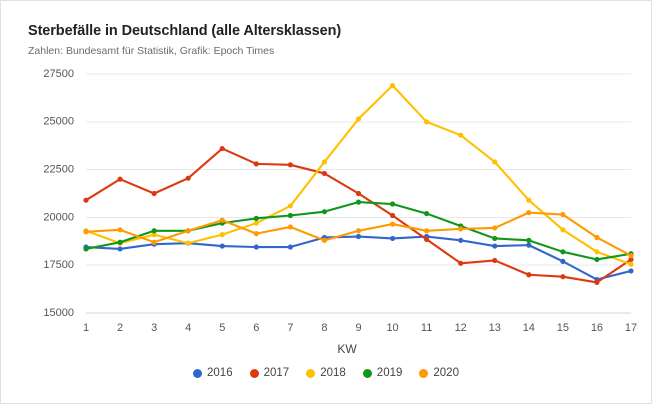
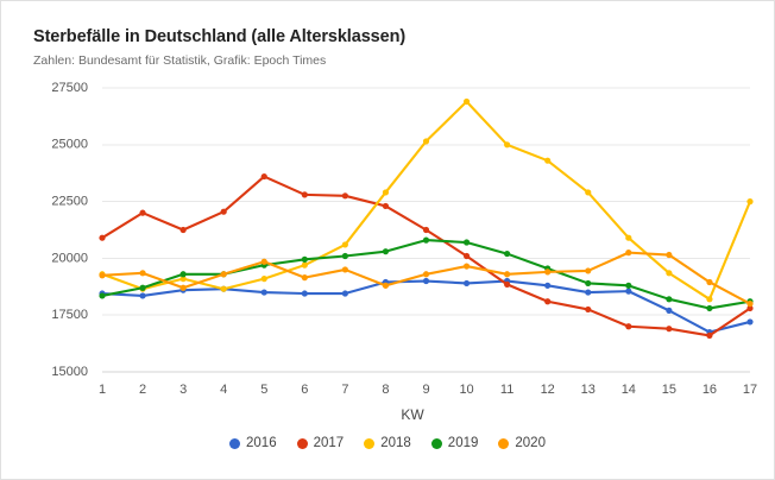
2017/12: 17600 -> 18100
2018/17: 17600 -> 22500
